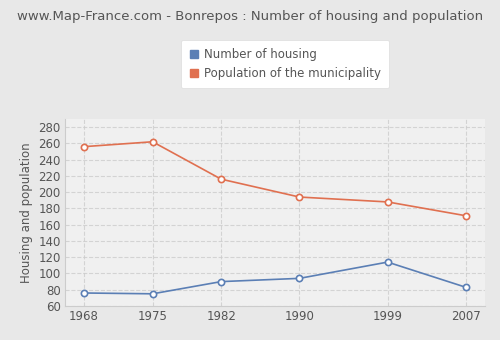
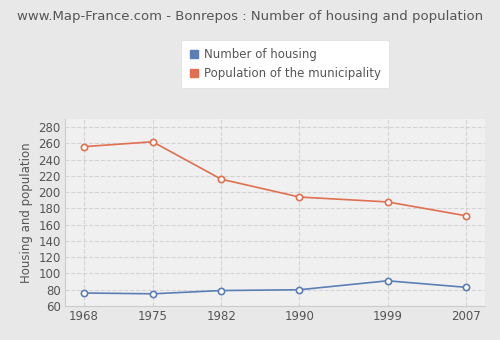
Number of housing/1982: 90 -> 79
Number of housing/1990: 94 -> 80
Number of housing/1999: 114 -> 91
